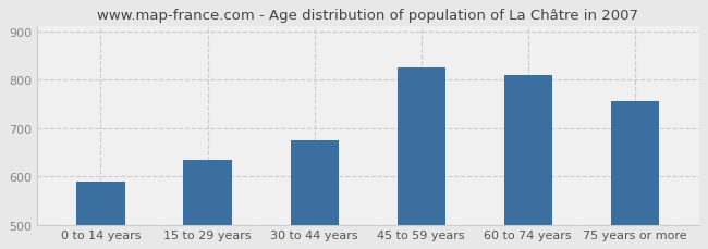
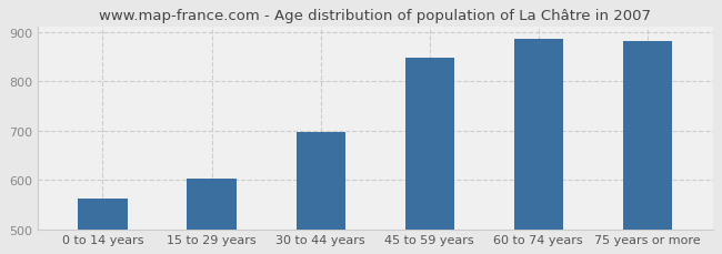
0 to 14 years: 590 -> 562
15 to 29 years: 635 -> 602
30 to 44 years: 675 -> 697
45 to 59 years: 825 -> 847
60 to 74 years: 810 -> 886
75 years or more: 755 -> 882
